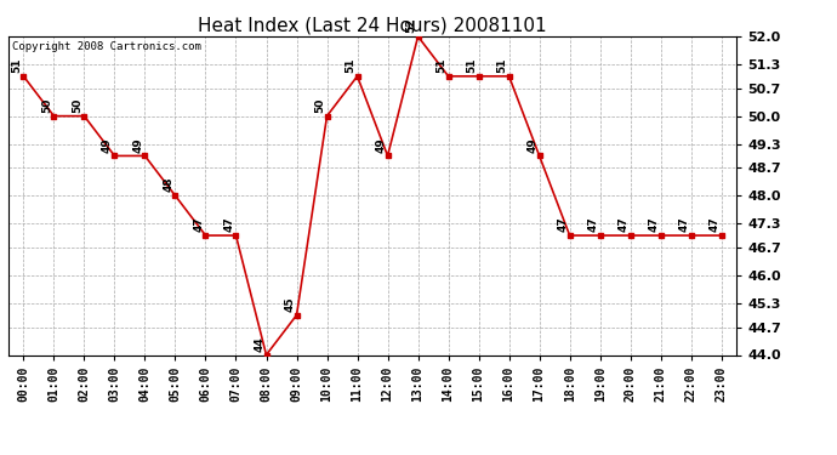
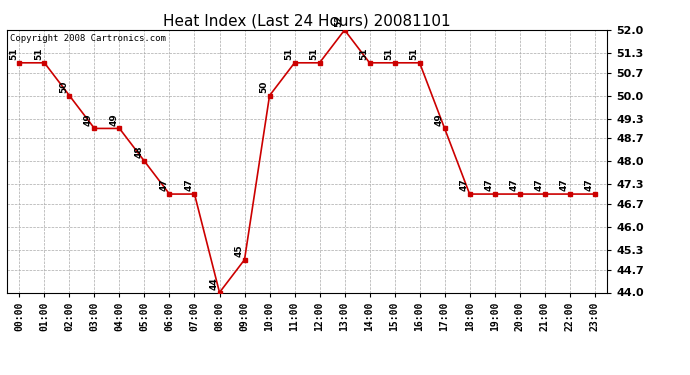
01:00: 50 -> 51
12:00: 49 -> 51
